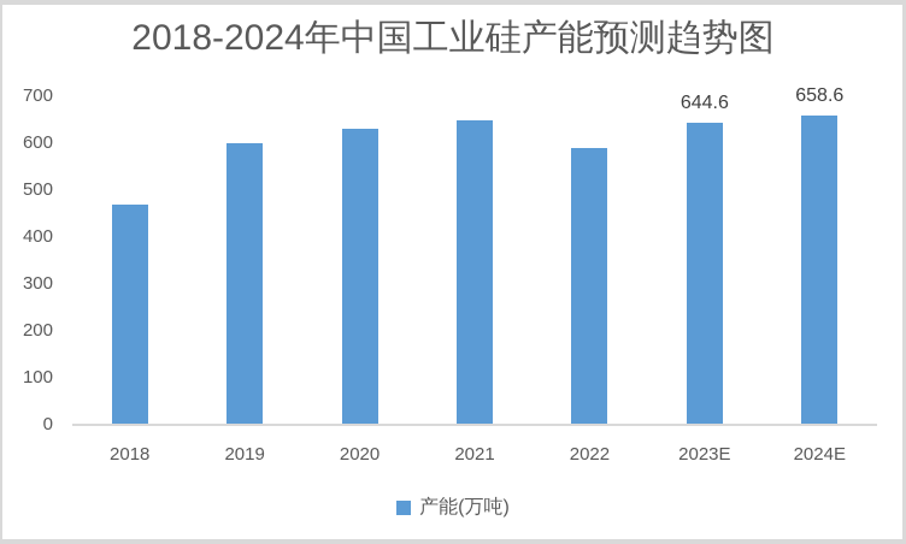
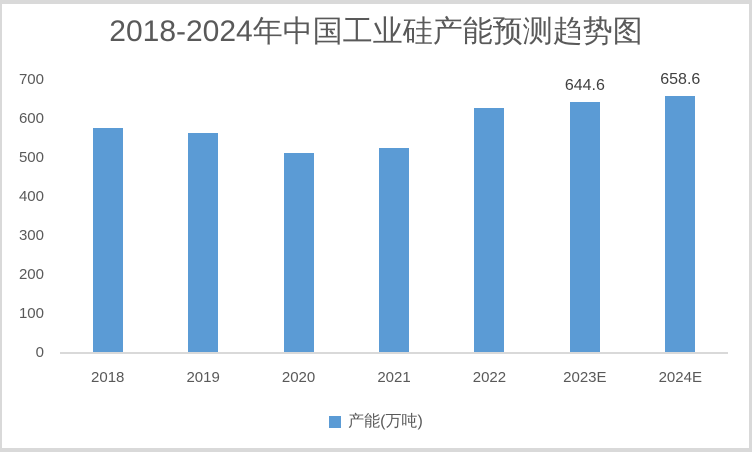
2018: 470 -> 580
2019: 600 -> 560
2020: 630 -> 510
2021: 650 -> 520
2022: 590 -> 630
